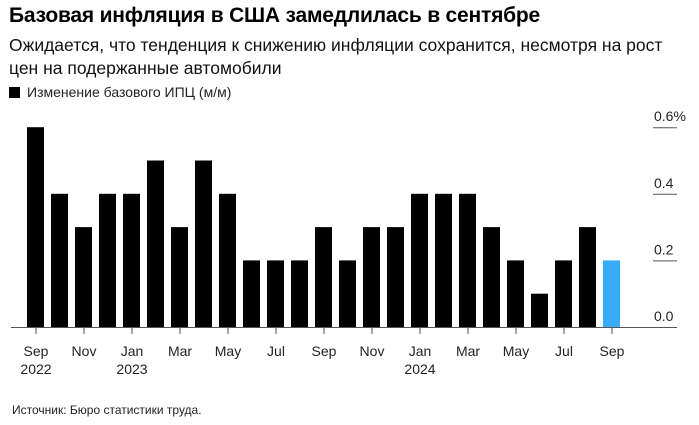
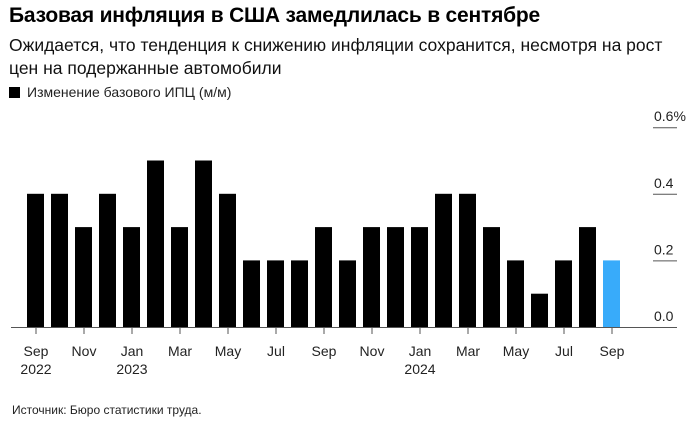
Sep 2022: 0.6% -> 0.4%
Jan 2023: 0.4% -> 0.3%
Jan 2024: 0.4% -> 0.3%
